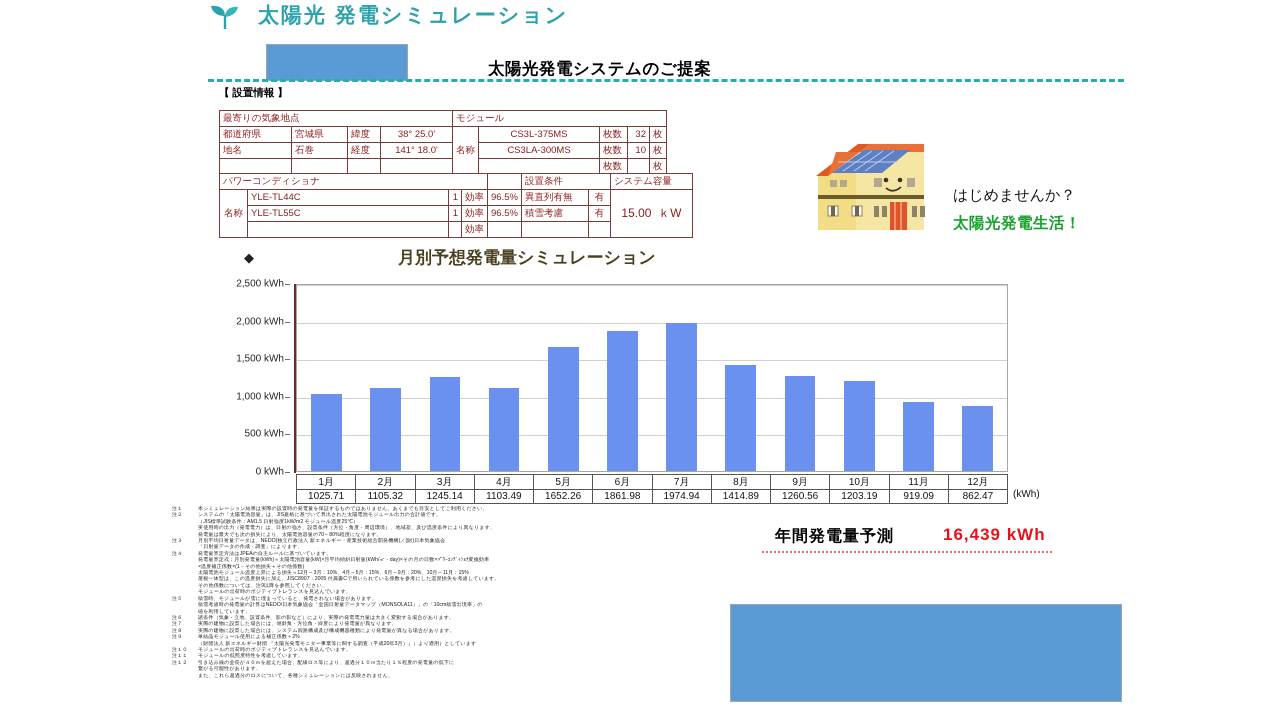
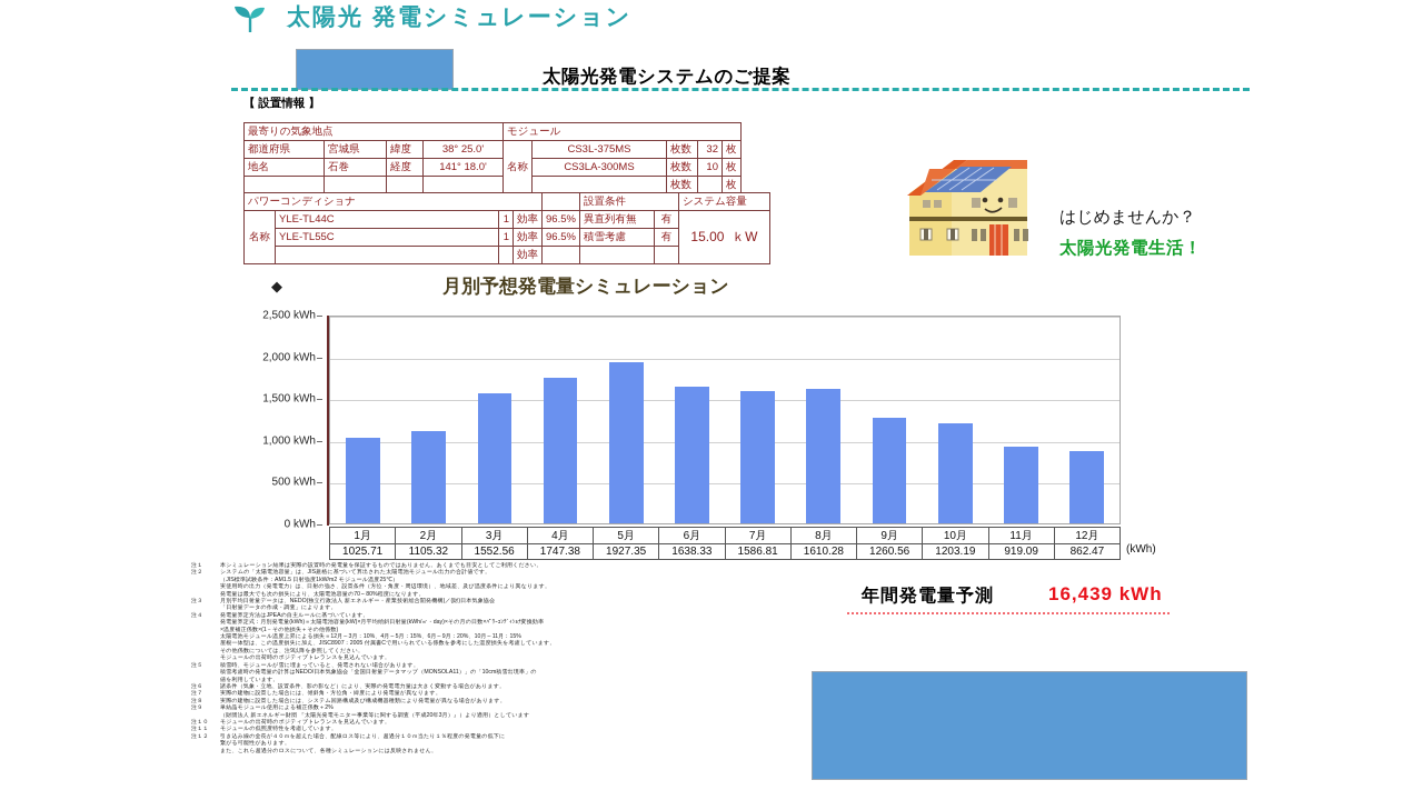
3月: 1245.14 -> 1552.56
4月: 1103.49 -> 1747.38
5月: 1652.26 -> 1927.35
6月: 1861.98 -> 1638.33
7月: 1974.94 -> 1586.81
8月: 1414.89 -> 1610.28
